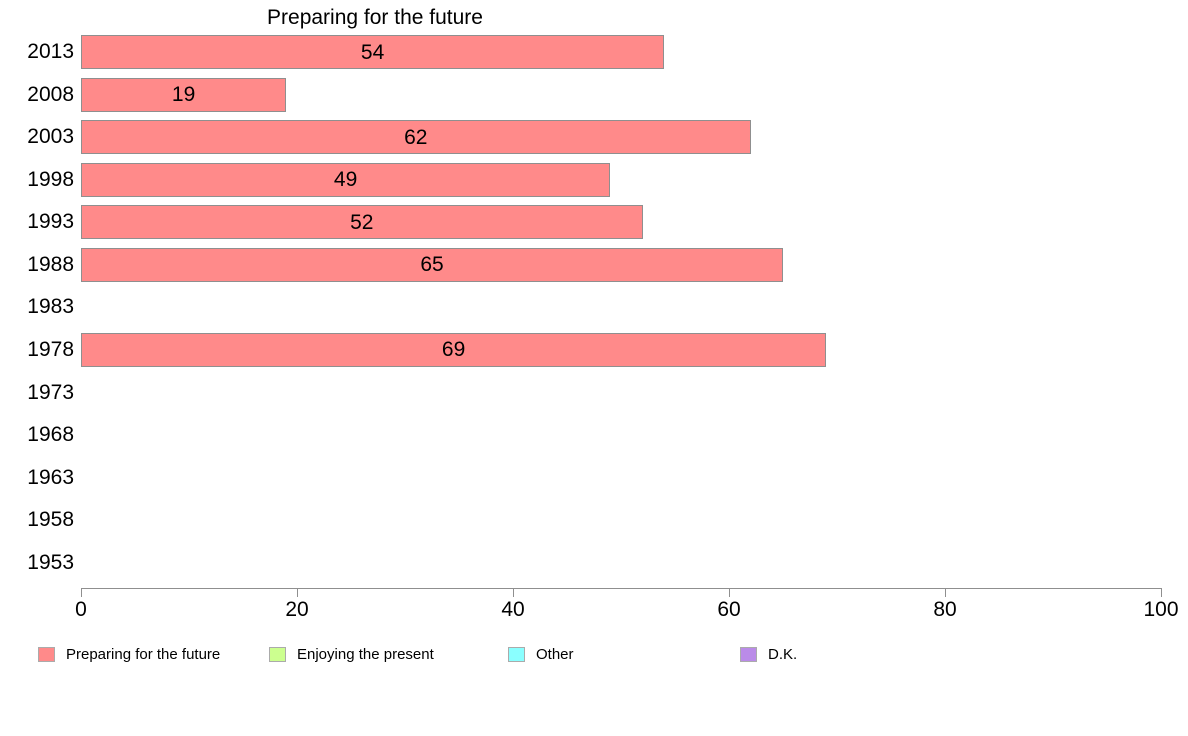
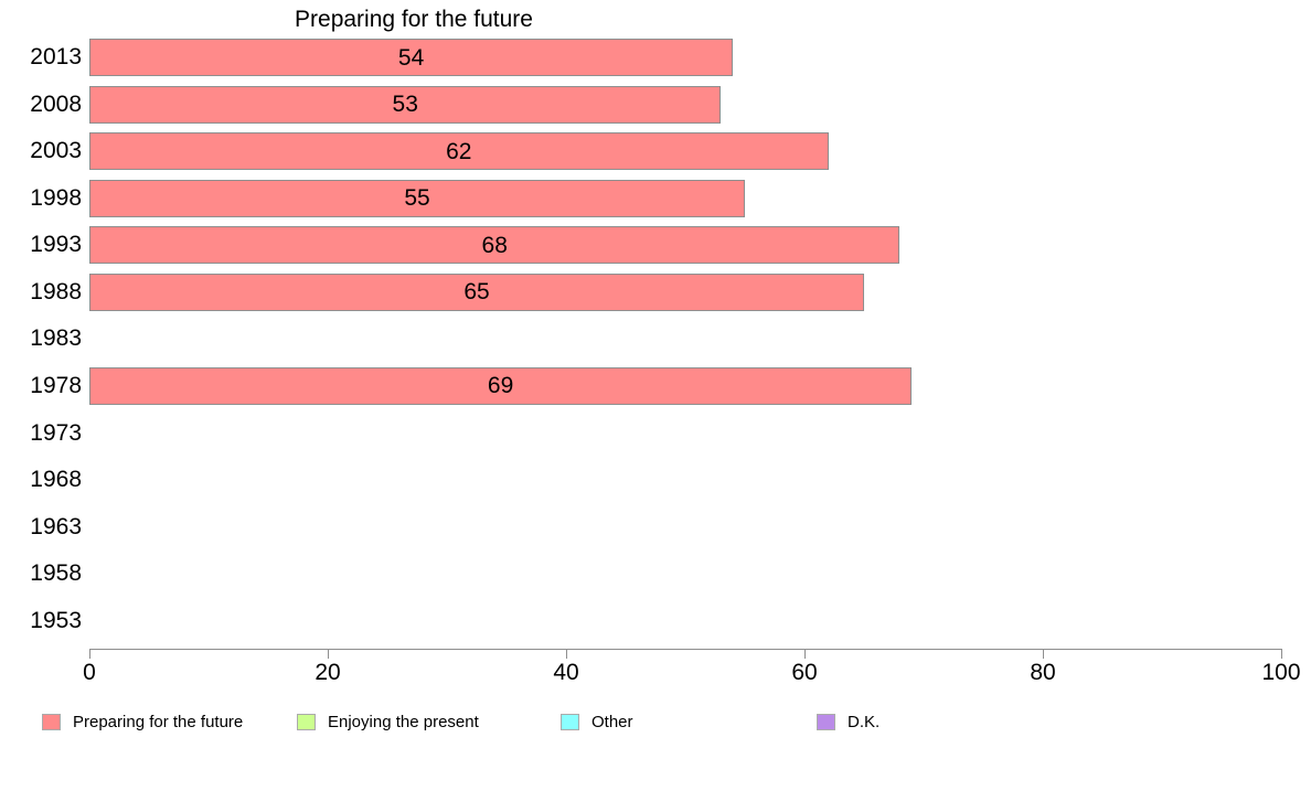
2008: 19 -> 53
1998: 49 -> 55
1993: 52 -> 68
